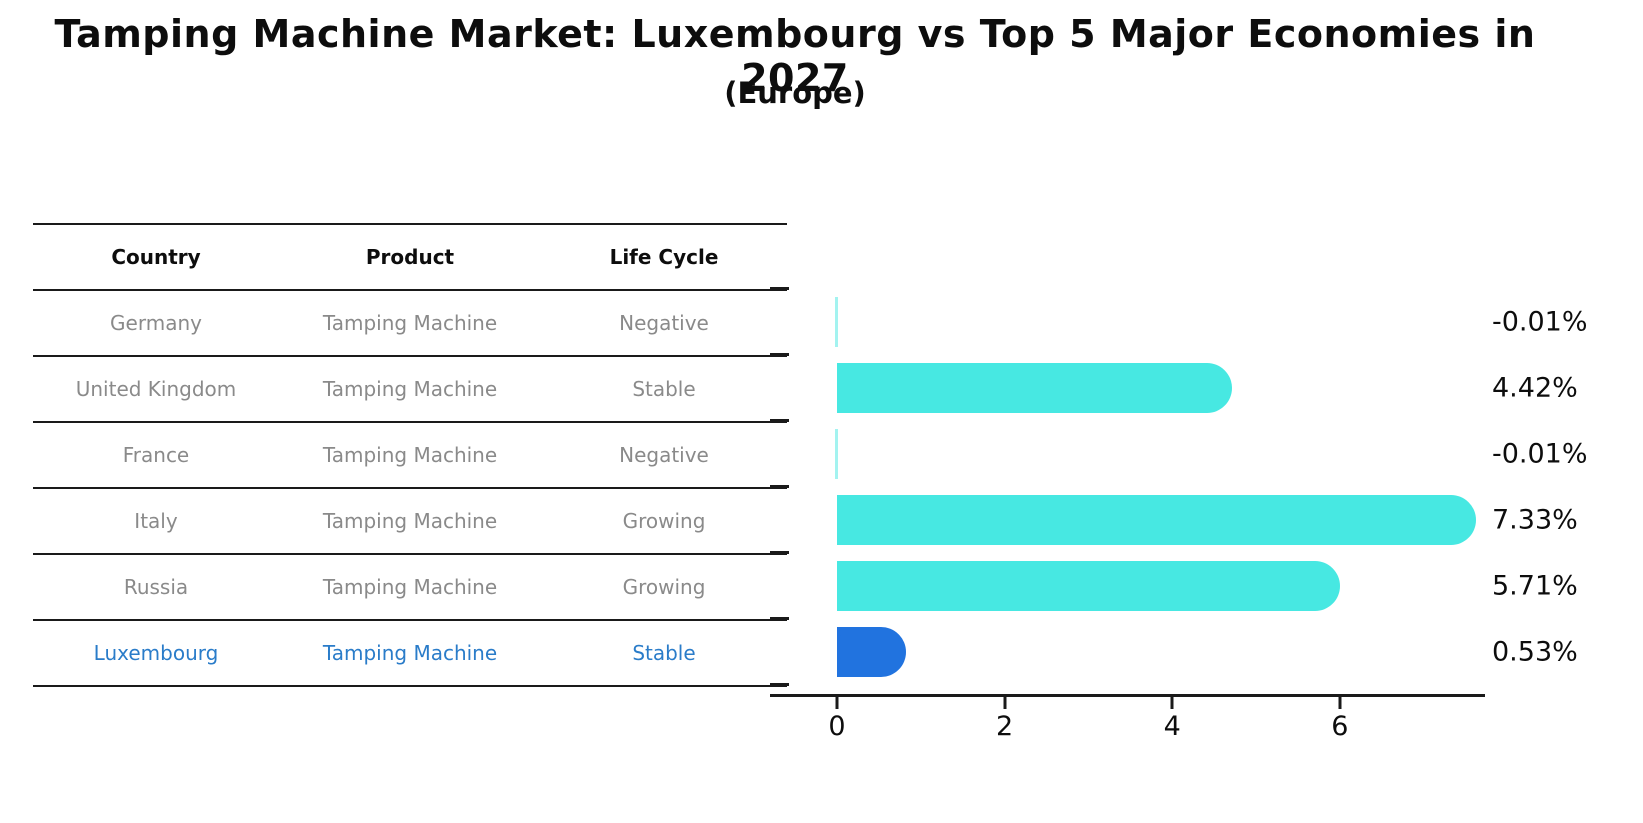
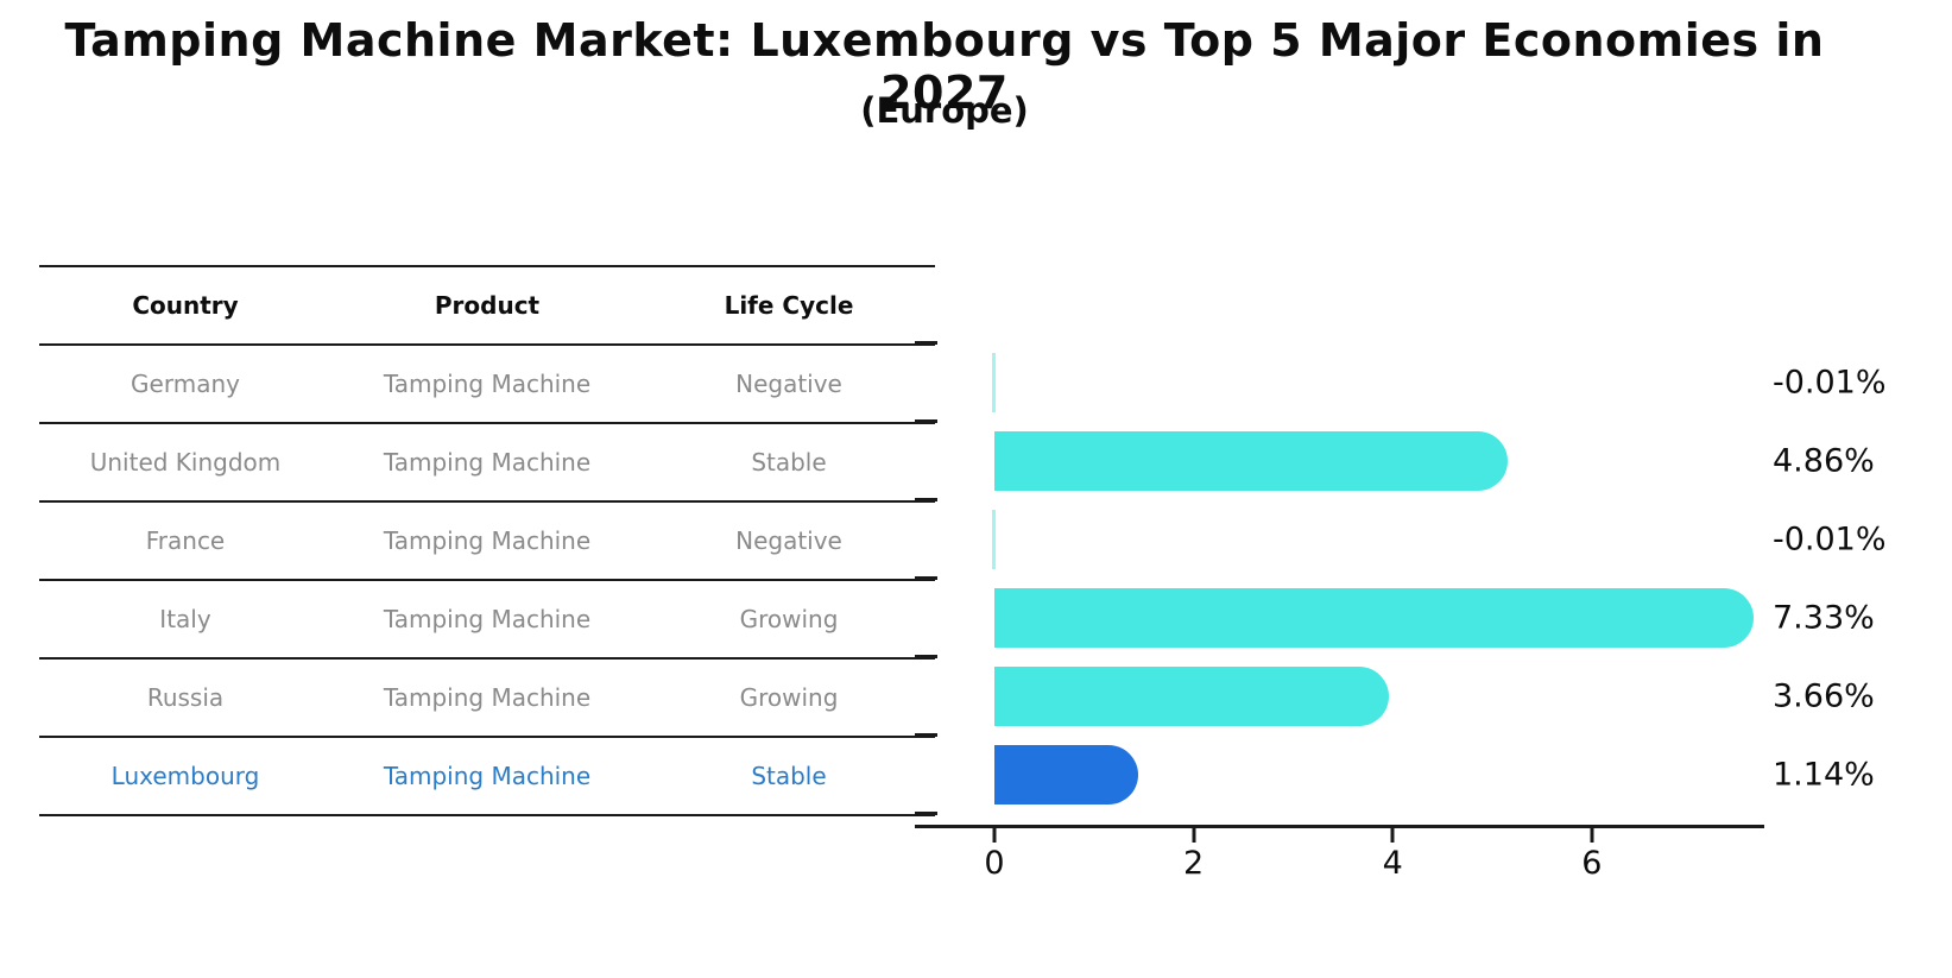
United Kingdom: 4.42% -> 4.86%
Russia: 5.71% -> 3.66%
Luxembourg: 0.53% -> 1.14%
